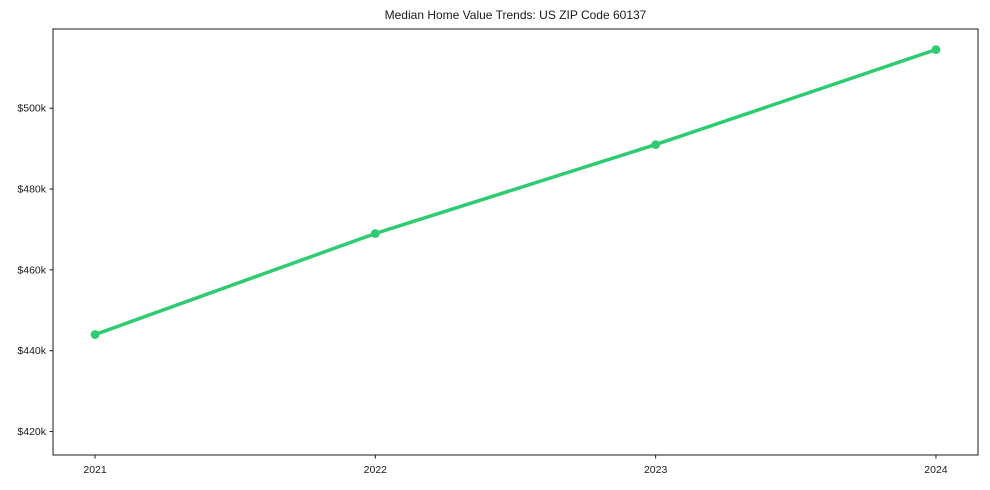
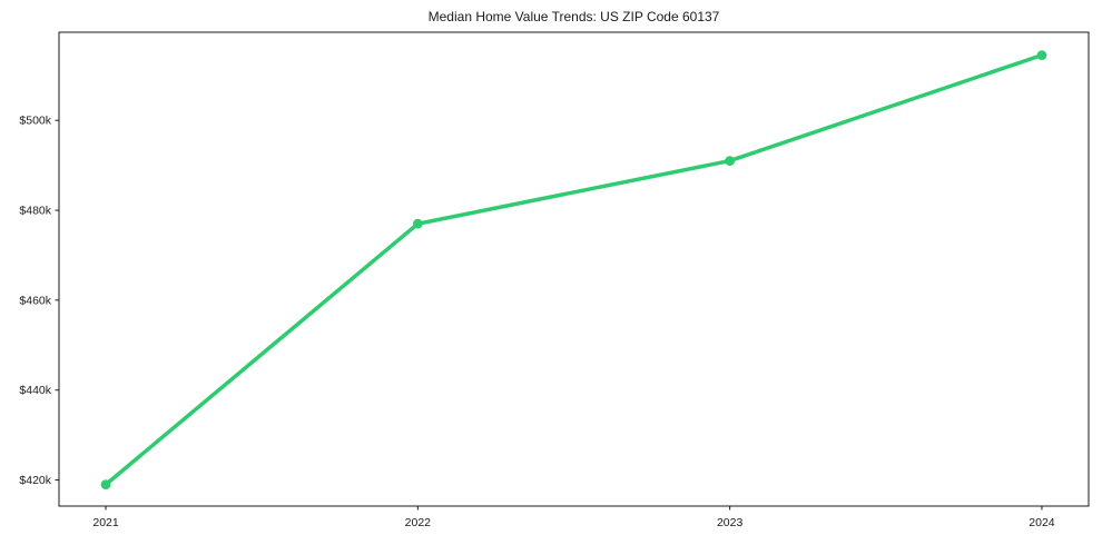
2021: $444k -> $419k
2022: $469k -> $477k
